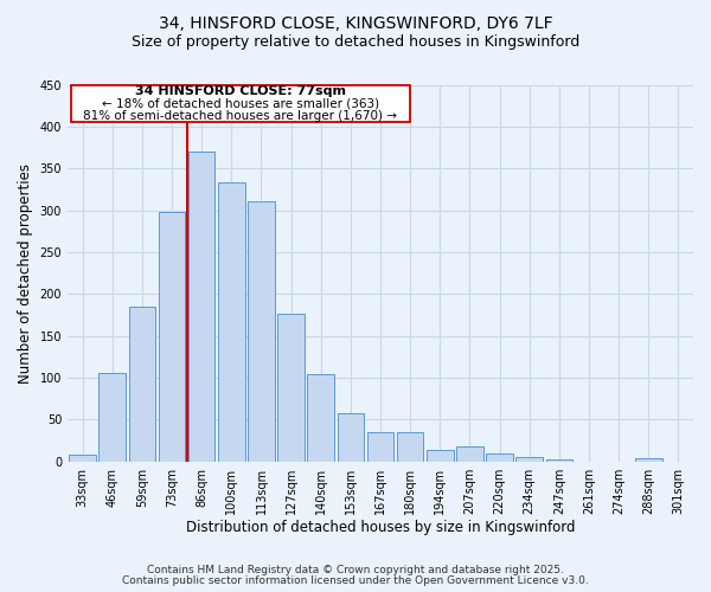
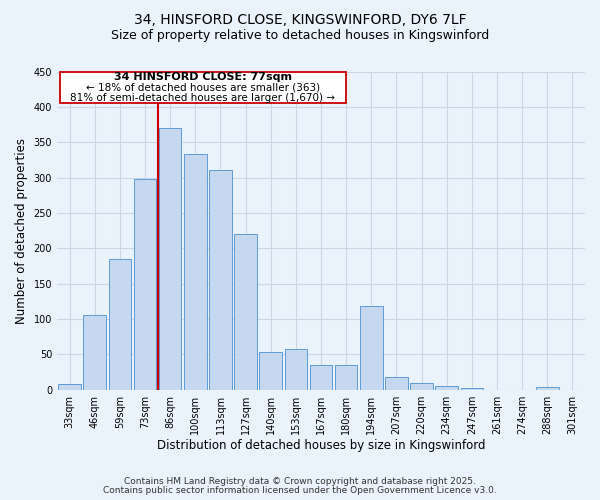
127sqm: 177 -> 220
140sqm: 104 -> 54
194sqm: 14 -> 118
